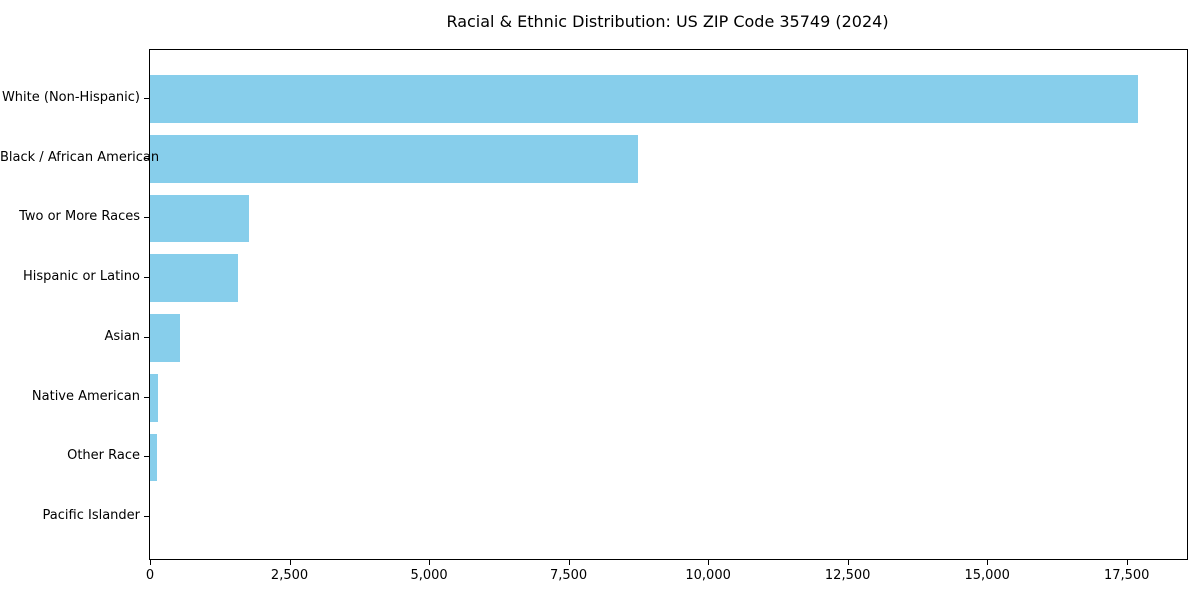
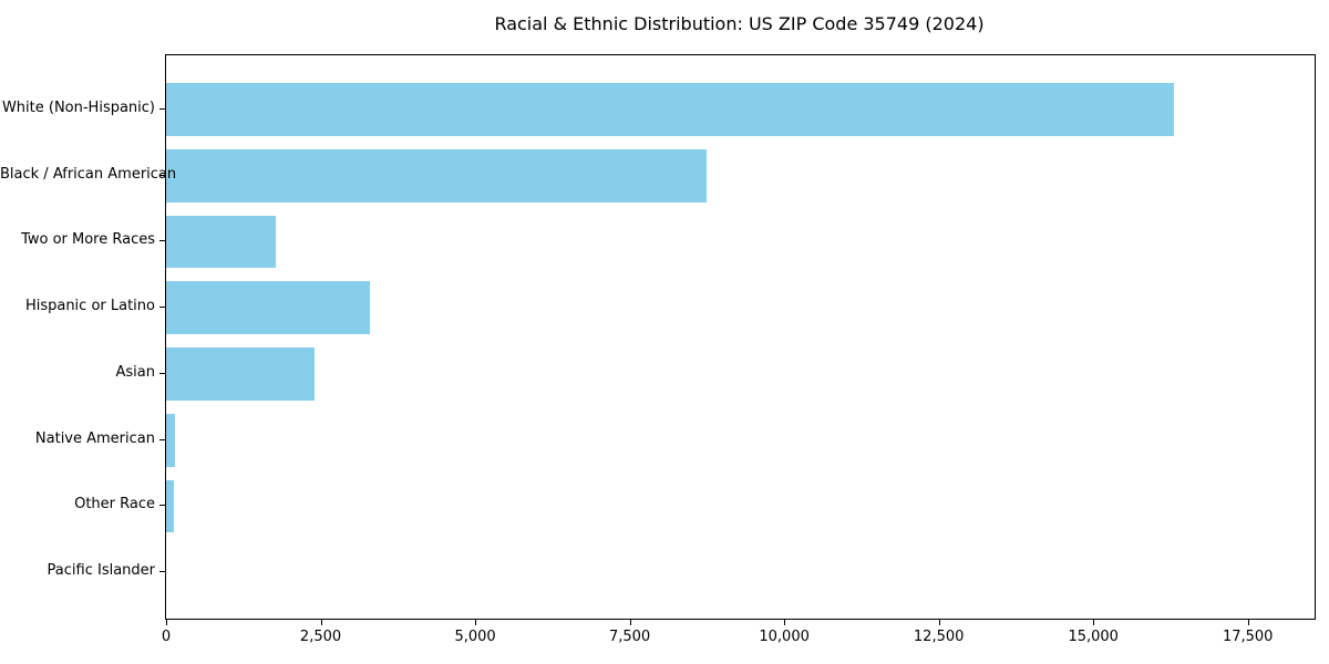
White (Non-Hispanic): 17700 -> 16300
Hispanic or Latino: 1600 -> 3300
Asian: 500 -> 2400
